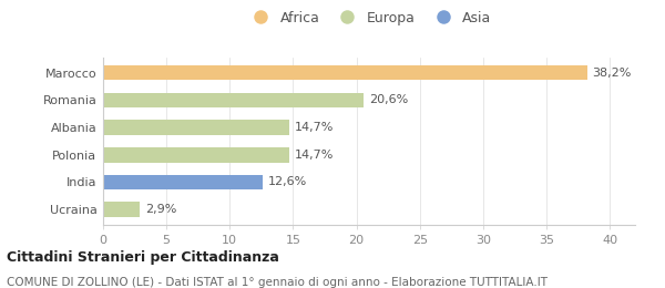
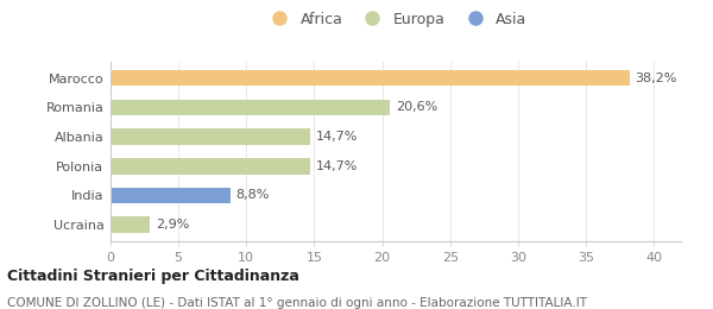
India: 12,6% -> 8,8%
